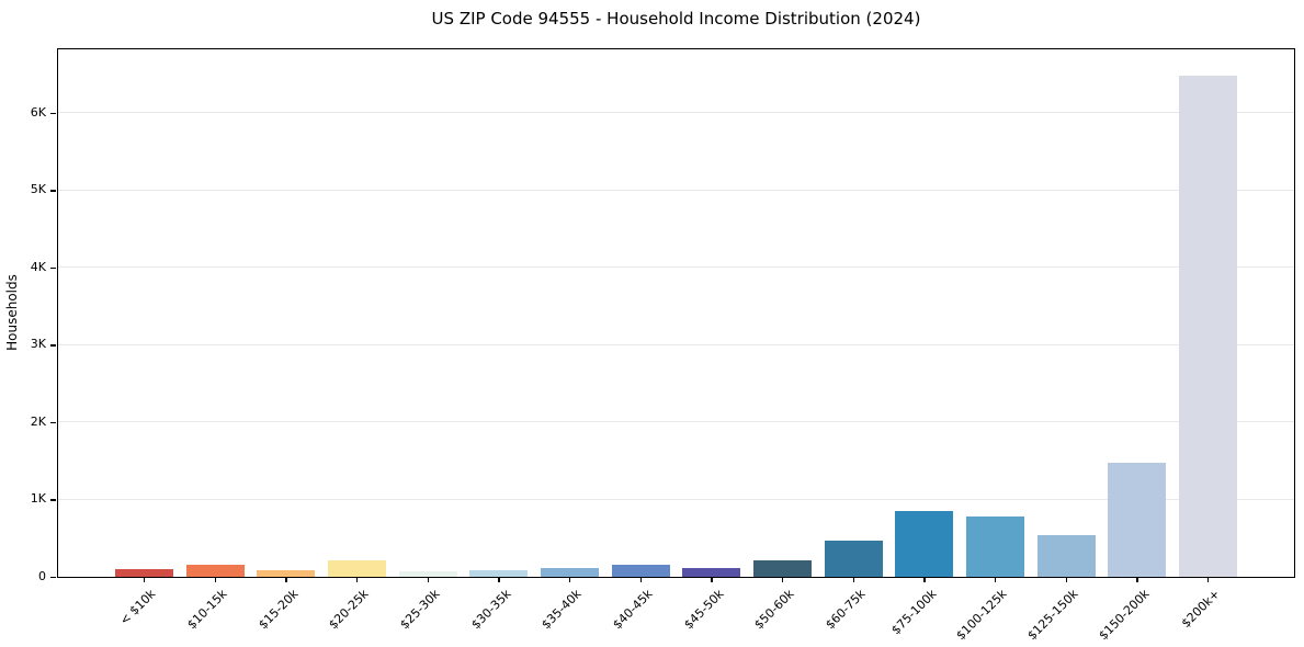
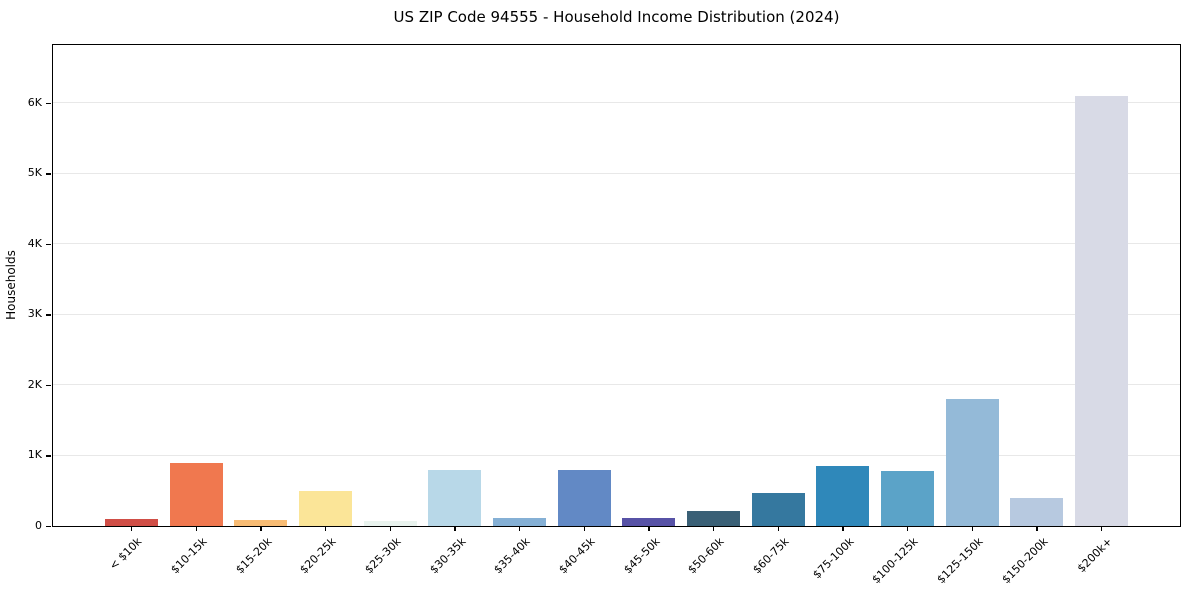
$10-15k: 0.2K -> 0.9K
$20-25k: 0.2K -> 0.5K
$30-35k: 0.1K -> 0.8K
$40-45k: 0.2K -> 0.8K
$125-150k: 0.5K -> 1.8K
$150-200k: 1.5K -> 0.4K
$200k+: 6.5K -> 6.1K
